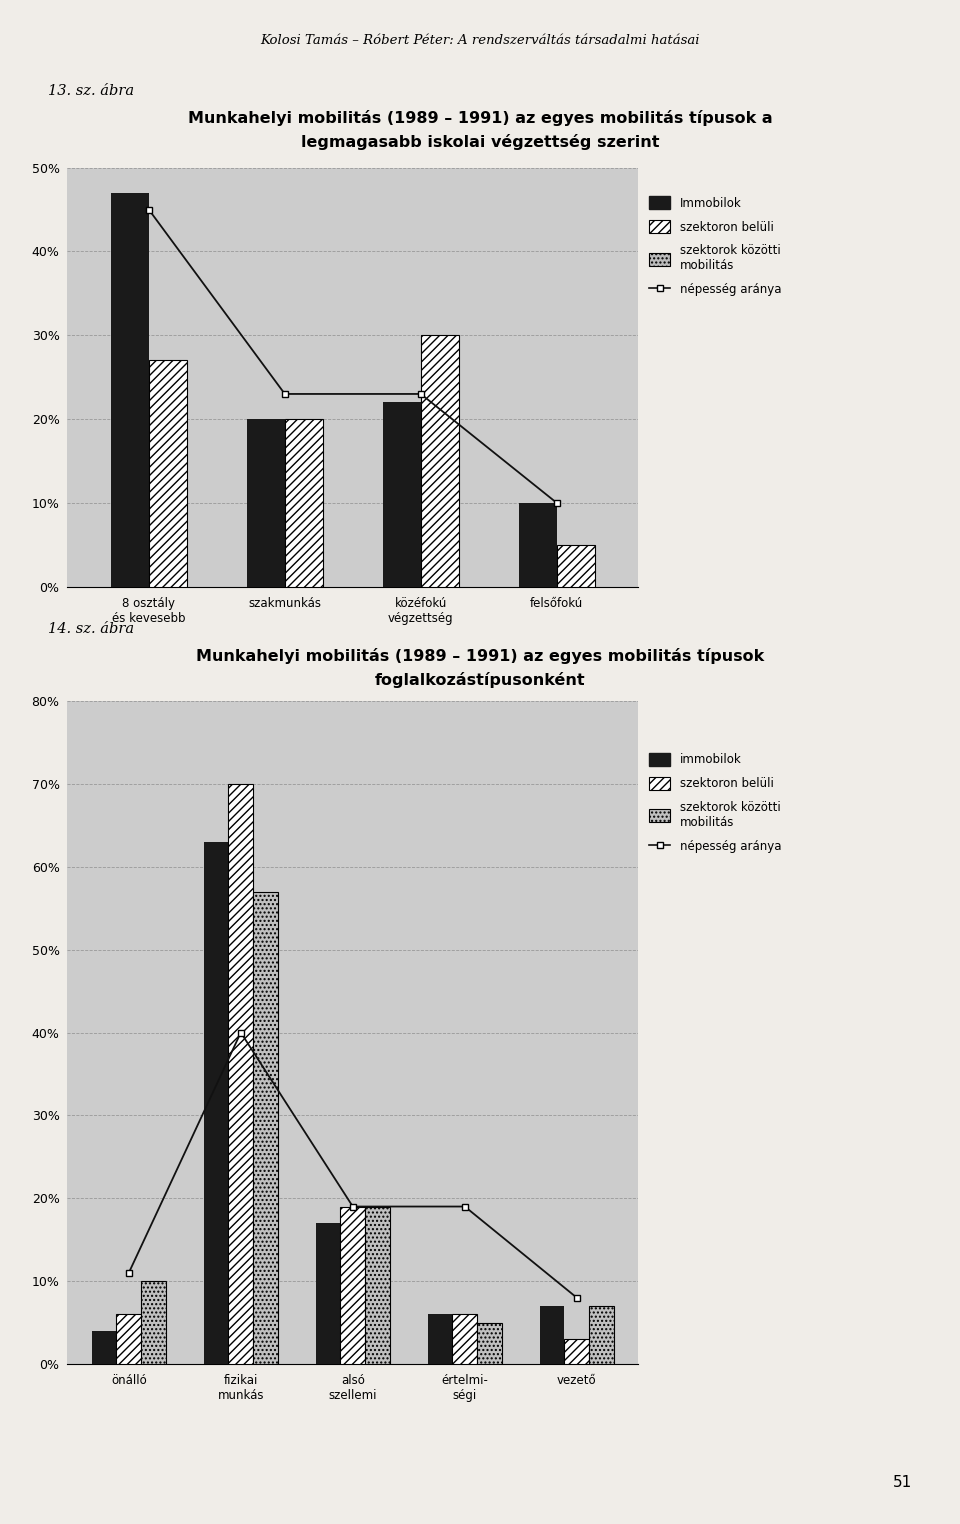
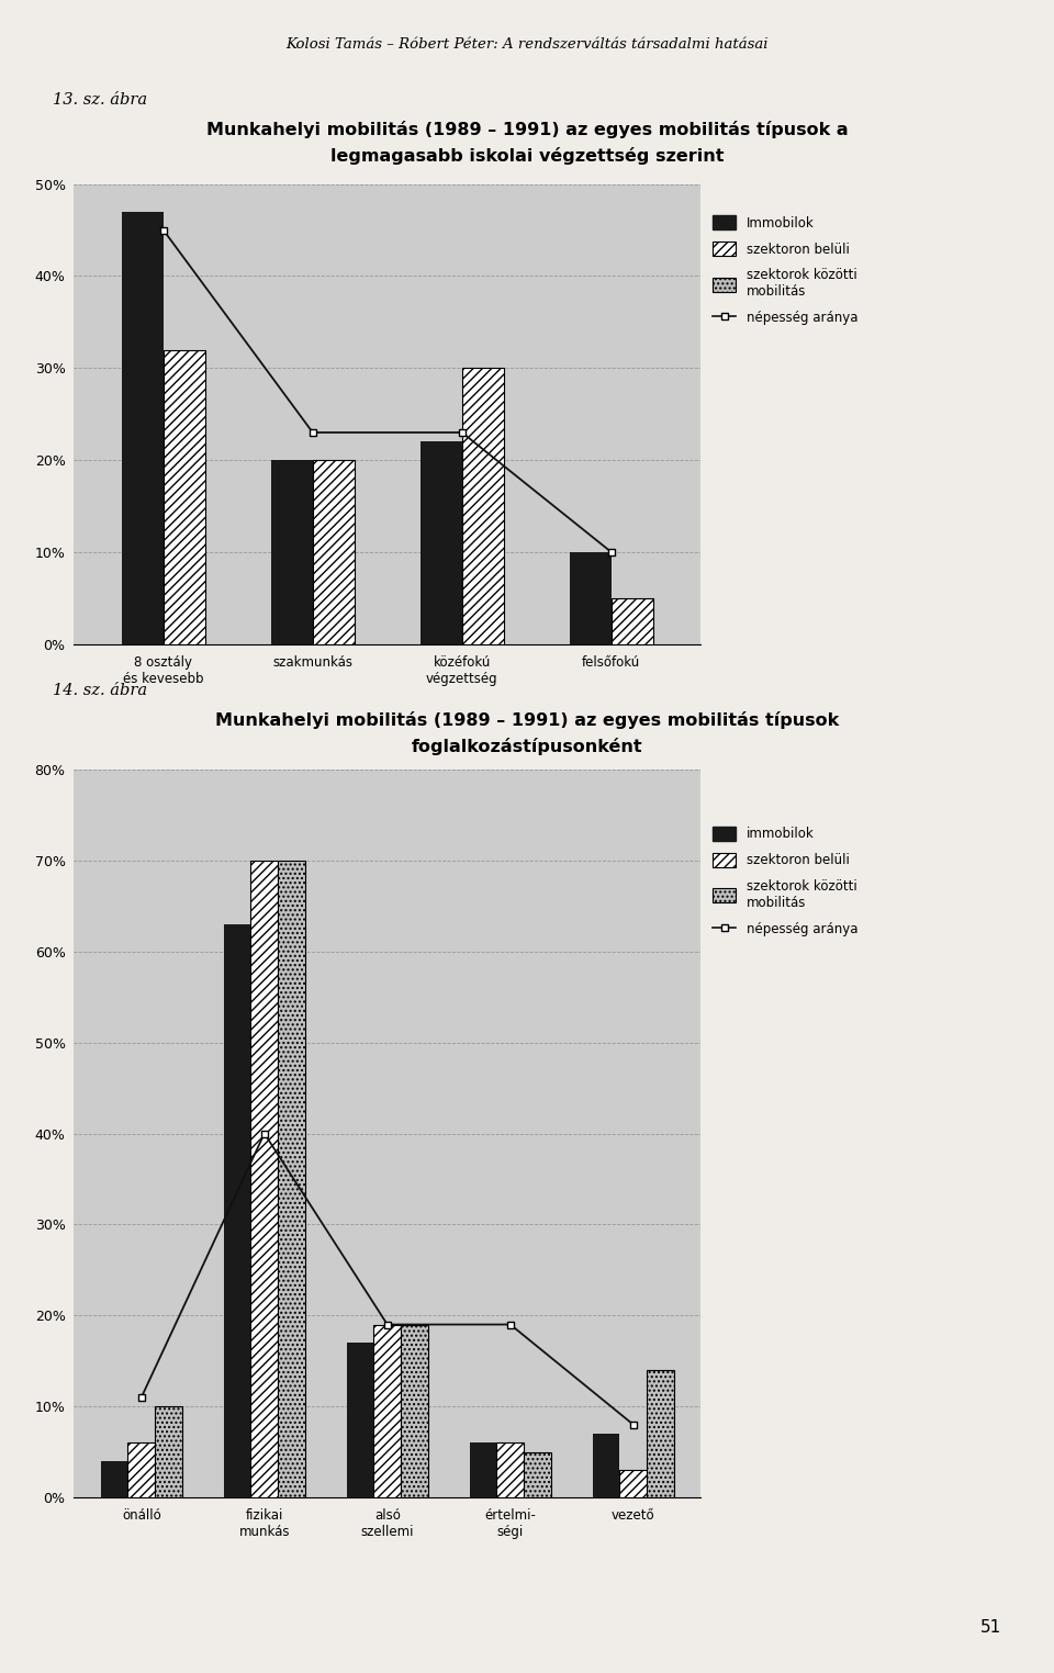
szektoron belüli/8 osztály és kevesebb: 27% -> 32%
szektorok közötti mobilitás/fizikai munkás: 57% -> 70%
szektorok közötti mobilitás/vezető: 7% -> 14%
